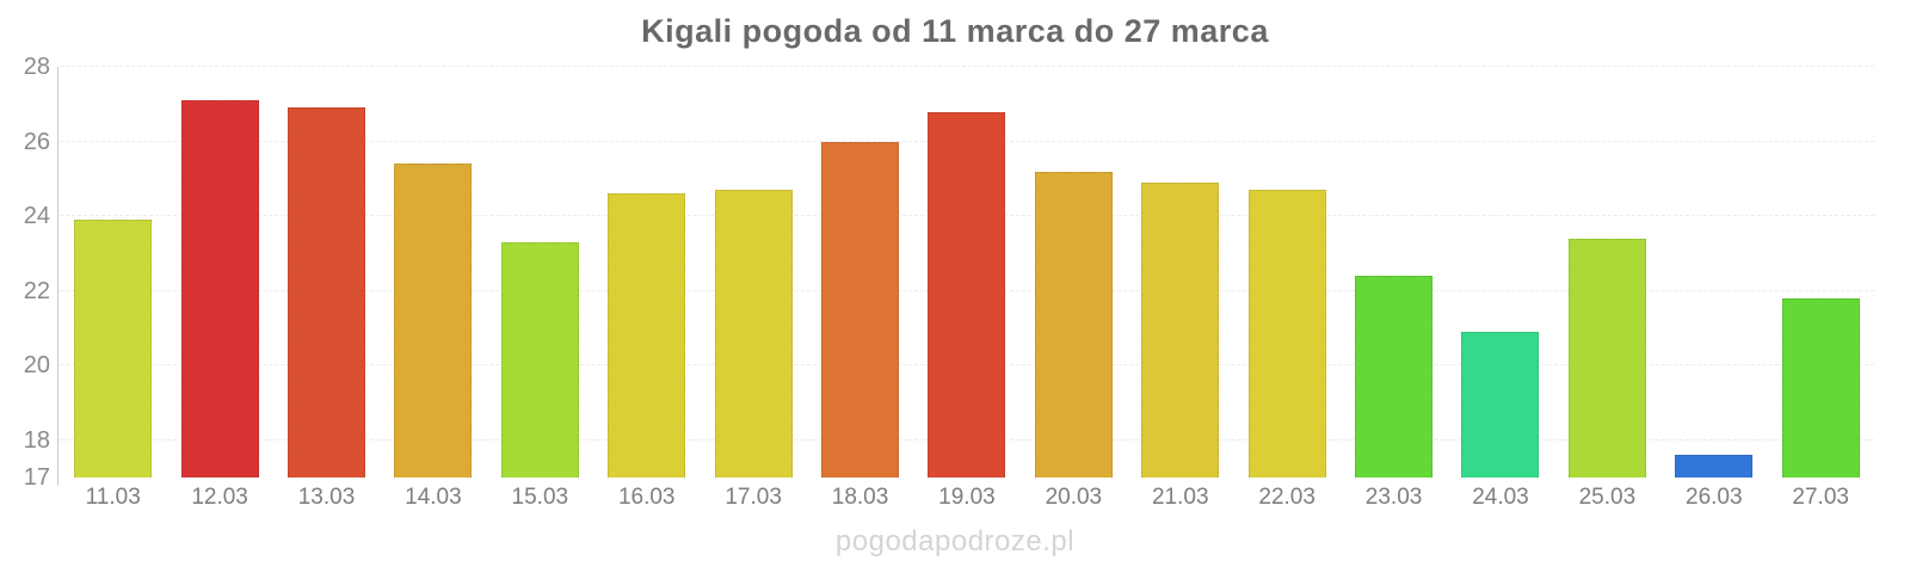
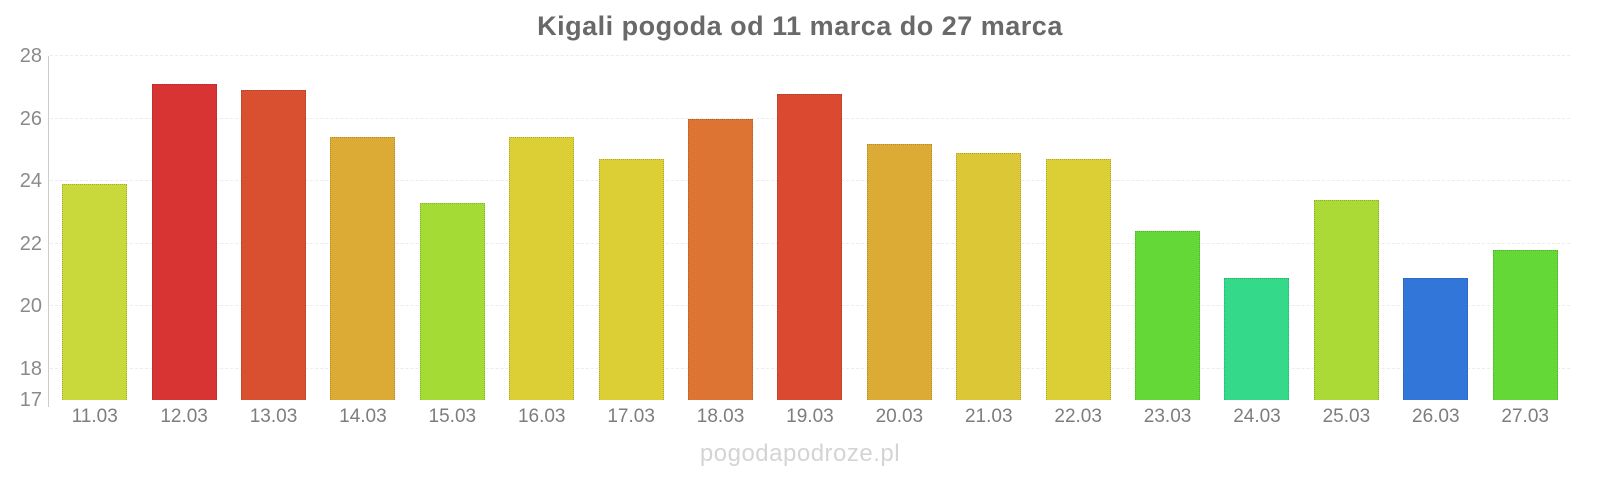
16.03: 24.6 -> 25.4
26.03: 17.6 -> 20.9
